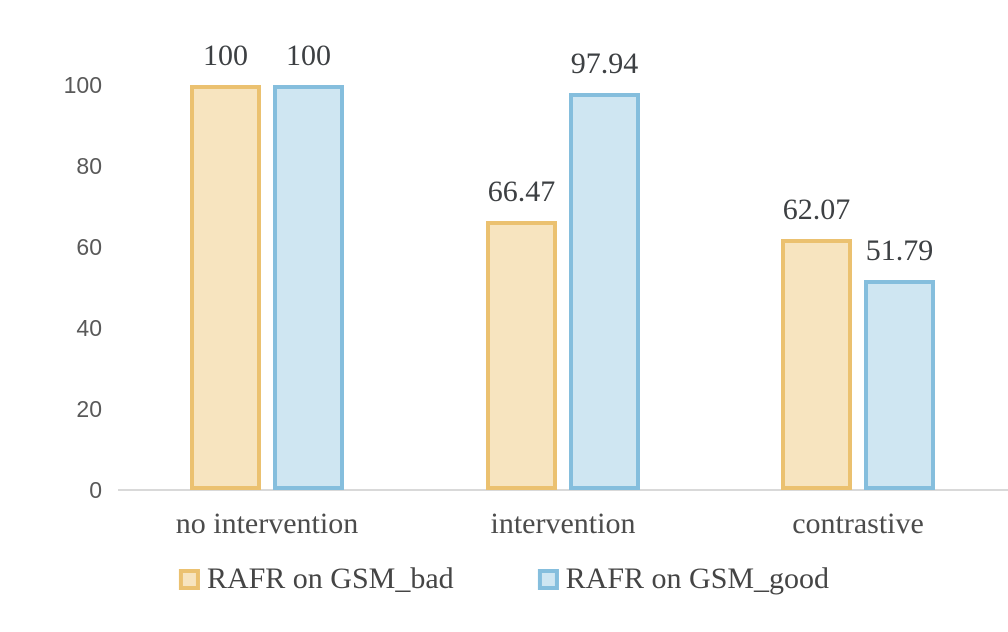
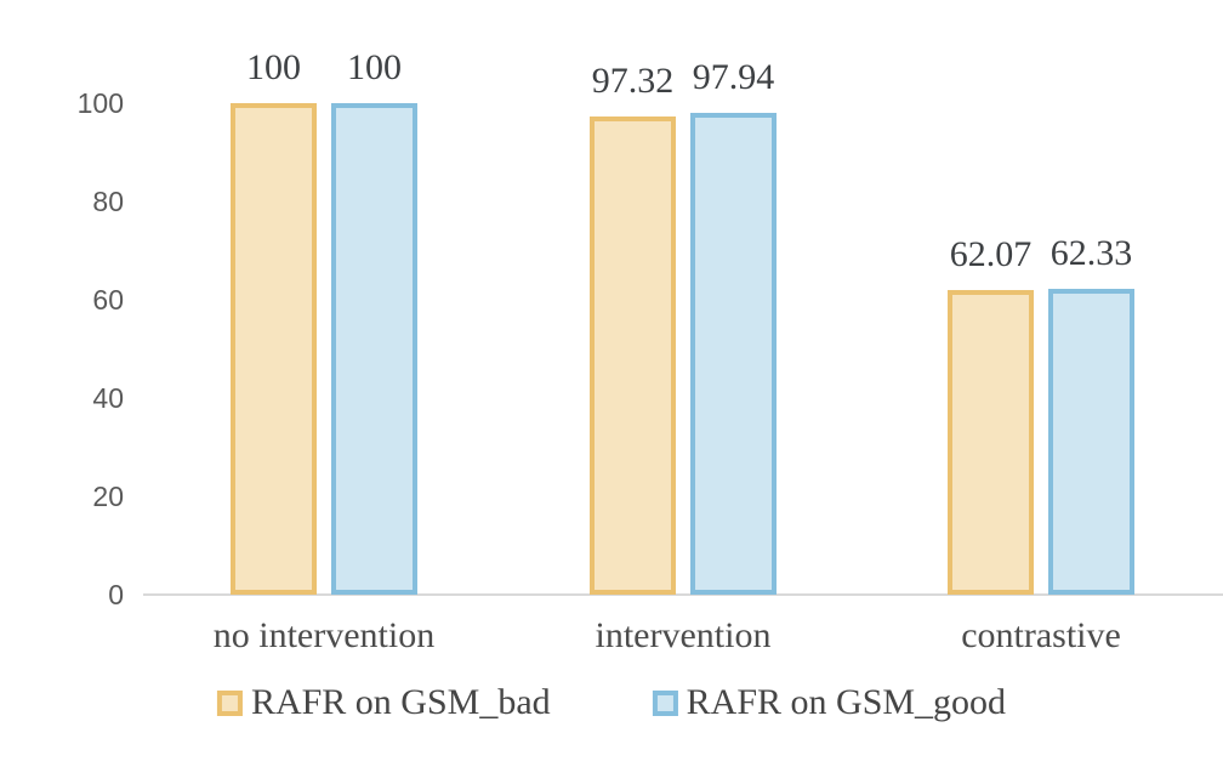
RAFR on GSM_bad/intervention: 66.47 -> 97.32
RAFR on GSM_good/contrastive: 51.79 -> 62.33
